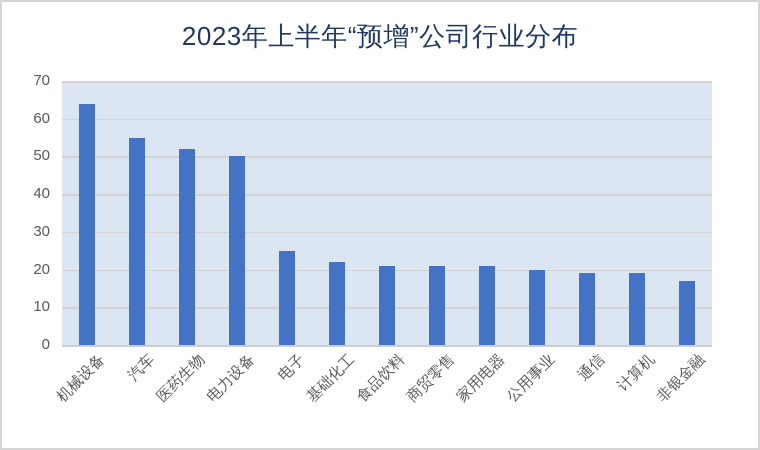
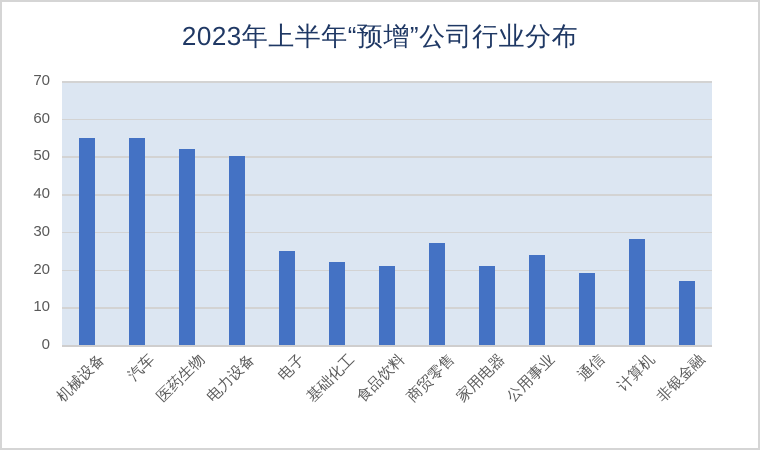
机械设备: 64 -> 55
商贸零售: 21 -> 27
公用事业: 20 -> 24
计算机: 19 -> 28
